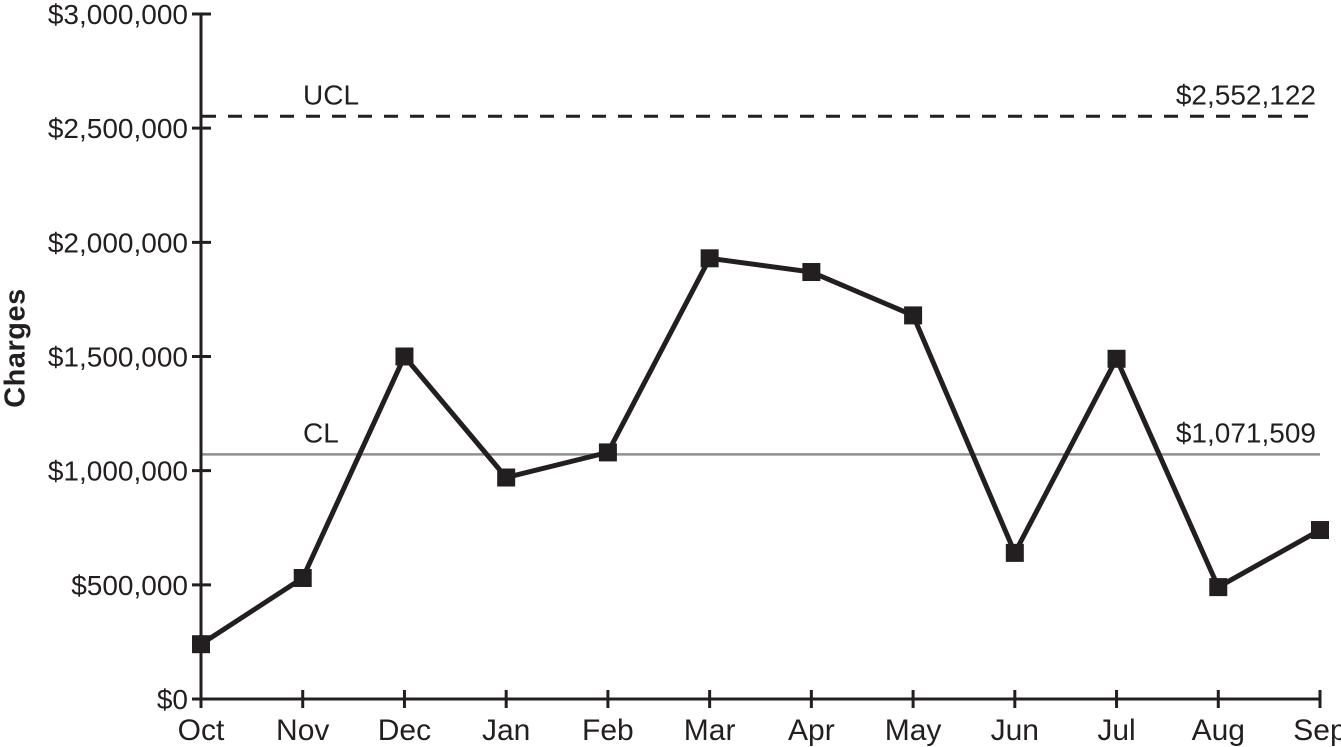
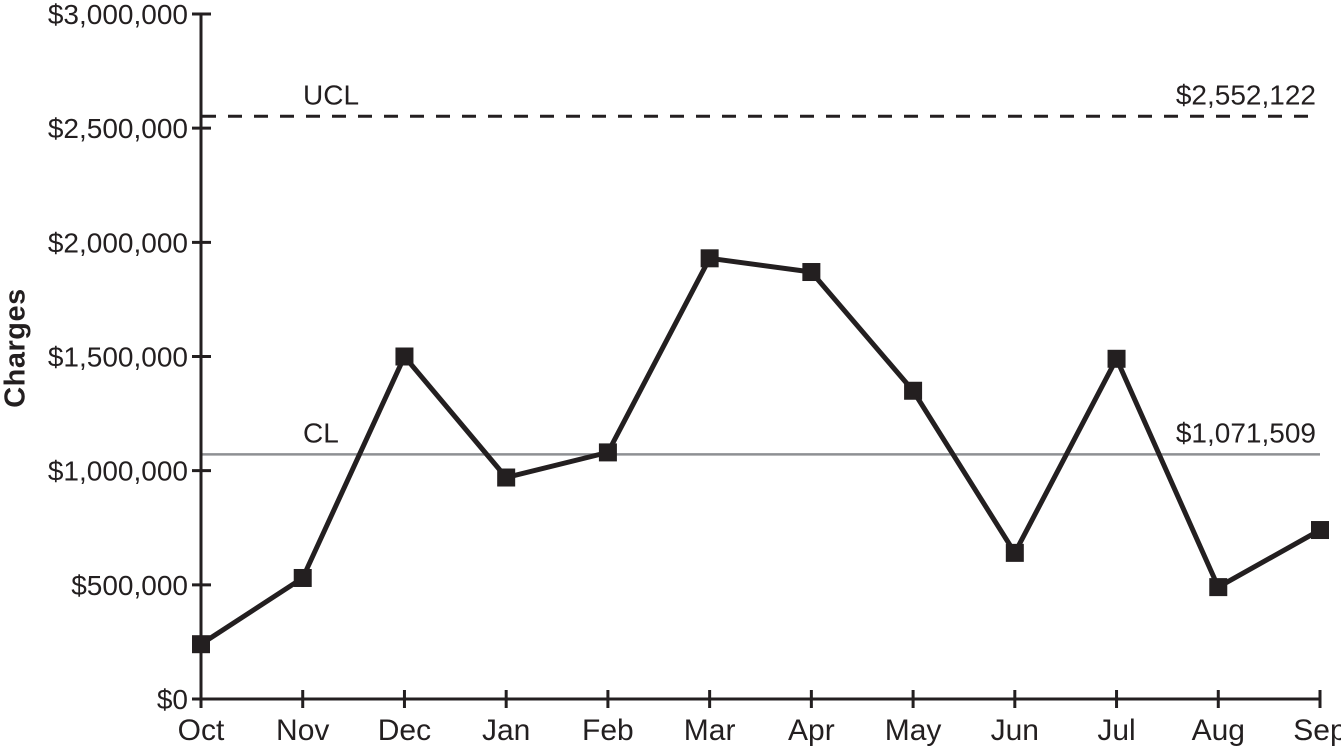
May: $1680000 -> $1350000
